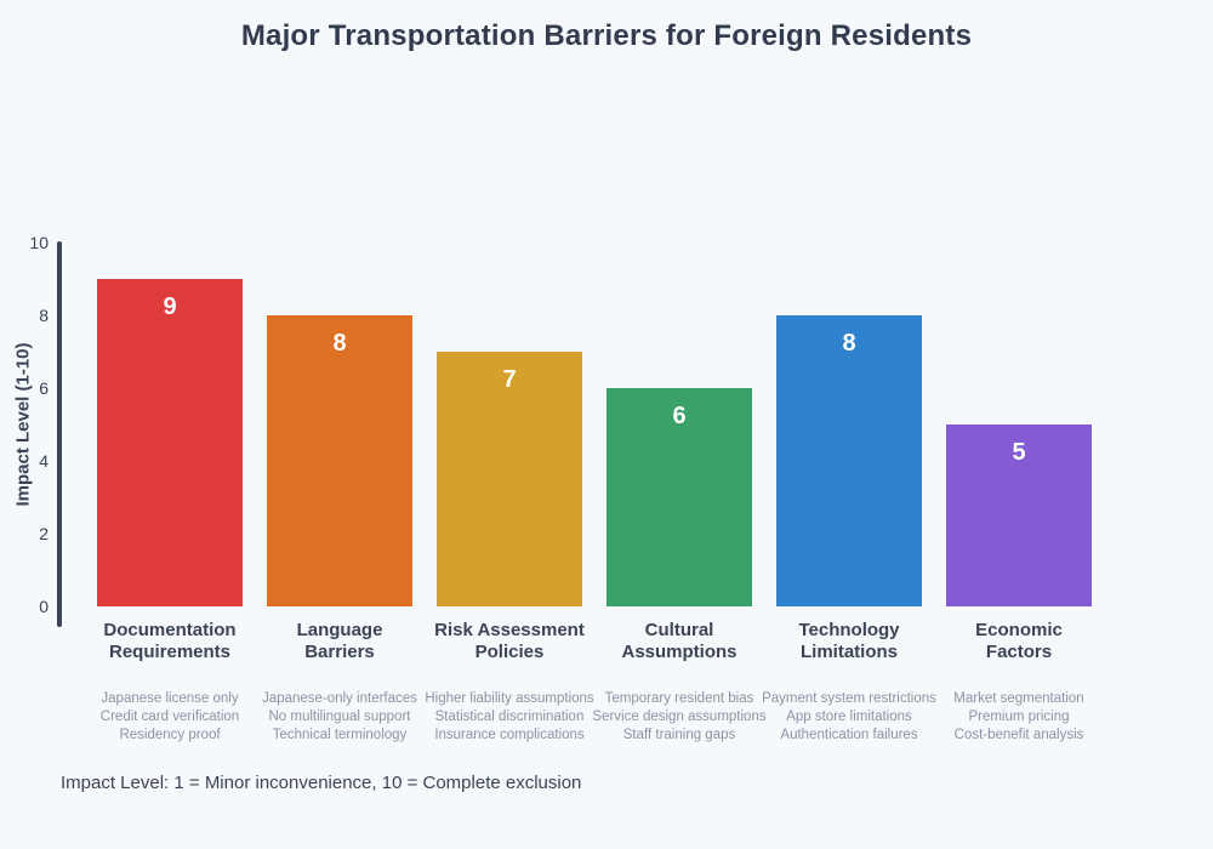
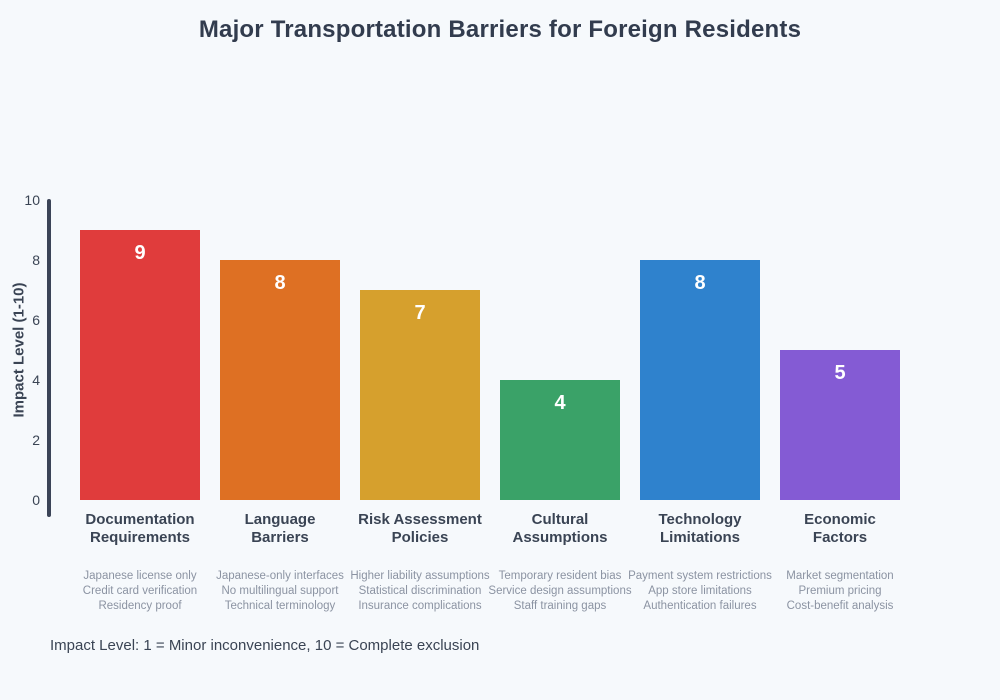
Cultural Assumptions: 6 -> 4
